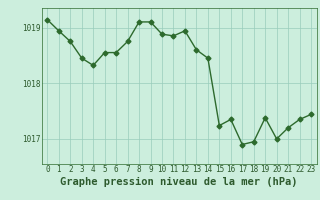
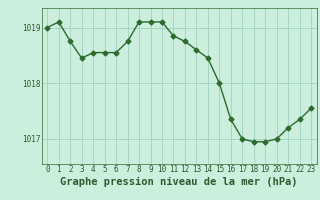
0: 1019.14 -> 1019.00
1: 1018.94 -> 1019.10
4: 1018.32 -> 1018.55
10: 1018.88 -> 1019.10
12: 1018.94 -> 1018.75
15: 1017.24 -> 1018.00
17: 1016.90 -> 1017.00
19: 1017.38 -> 1016.95
23: 1017.44 -> 1017.55
